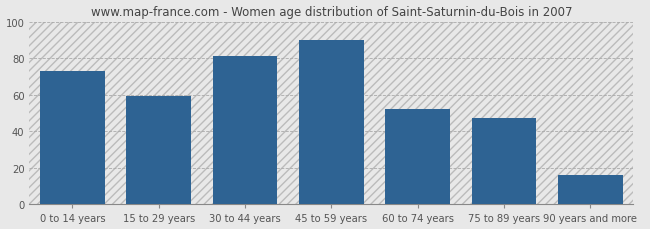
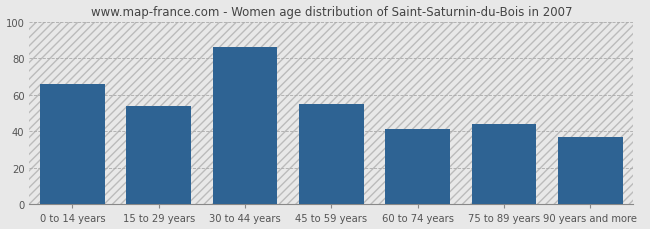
0 to 14 years: 73 -> 66
15 to 29 years: 59 -> 54
30 to 44 years: 81 -> 86
45 to 59 years: 90 -> 55
60 to 74 years: 52 -> 41
75 to 89 years: 47 -> 44
90 years and more: 16 -> 37
